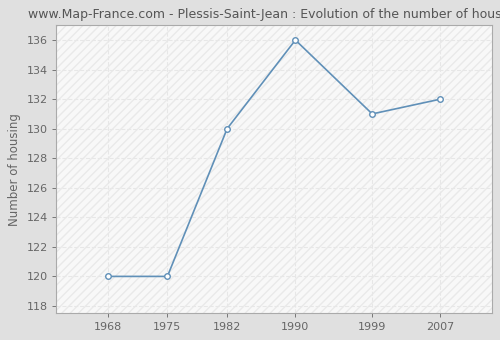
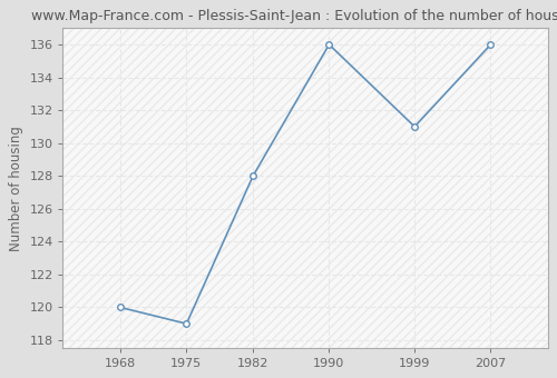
1975: 120 -> 119
1982: 130 -> 128
2007: 132 -> 136
